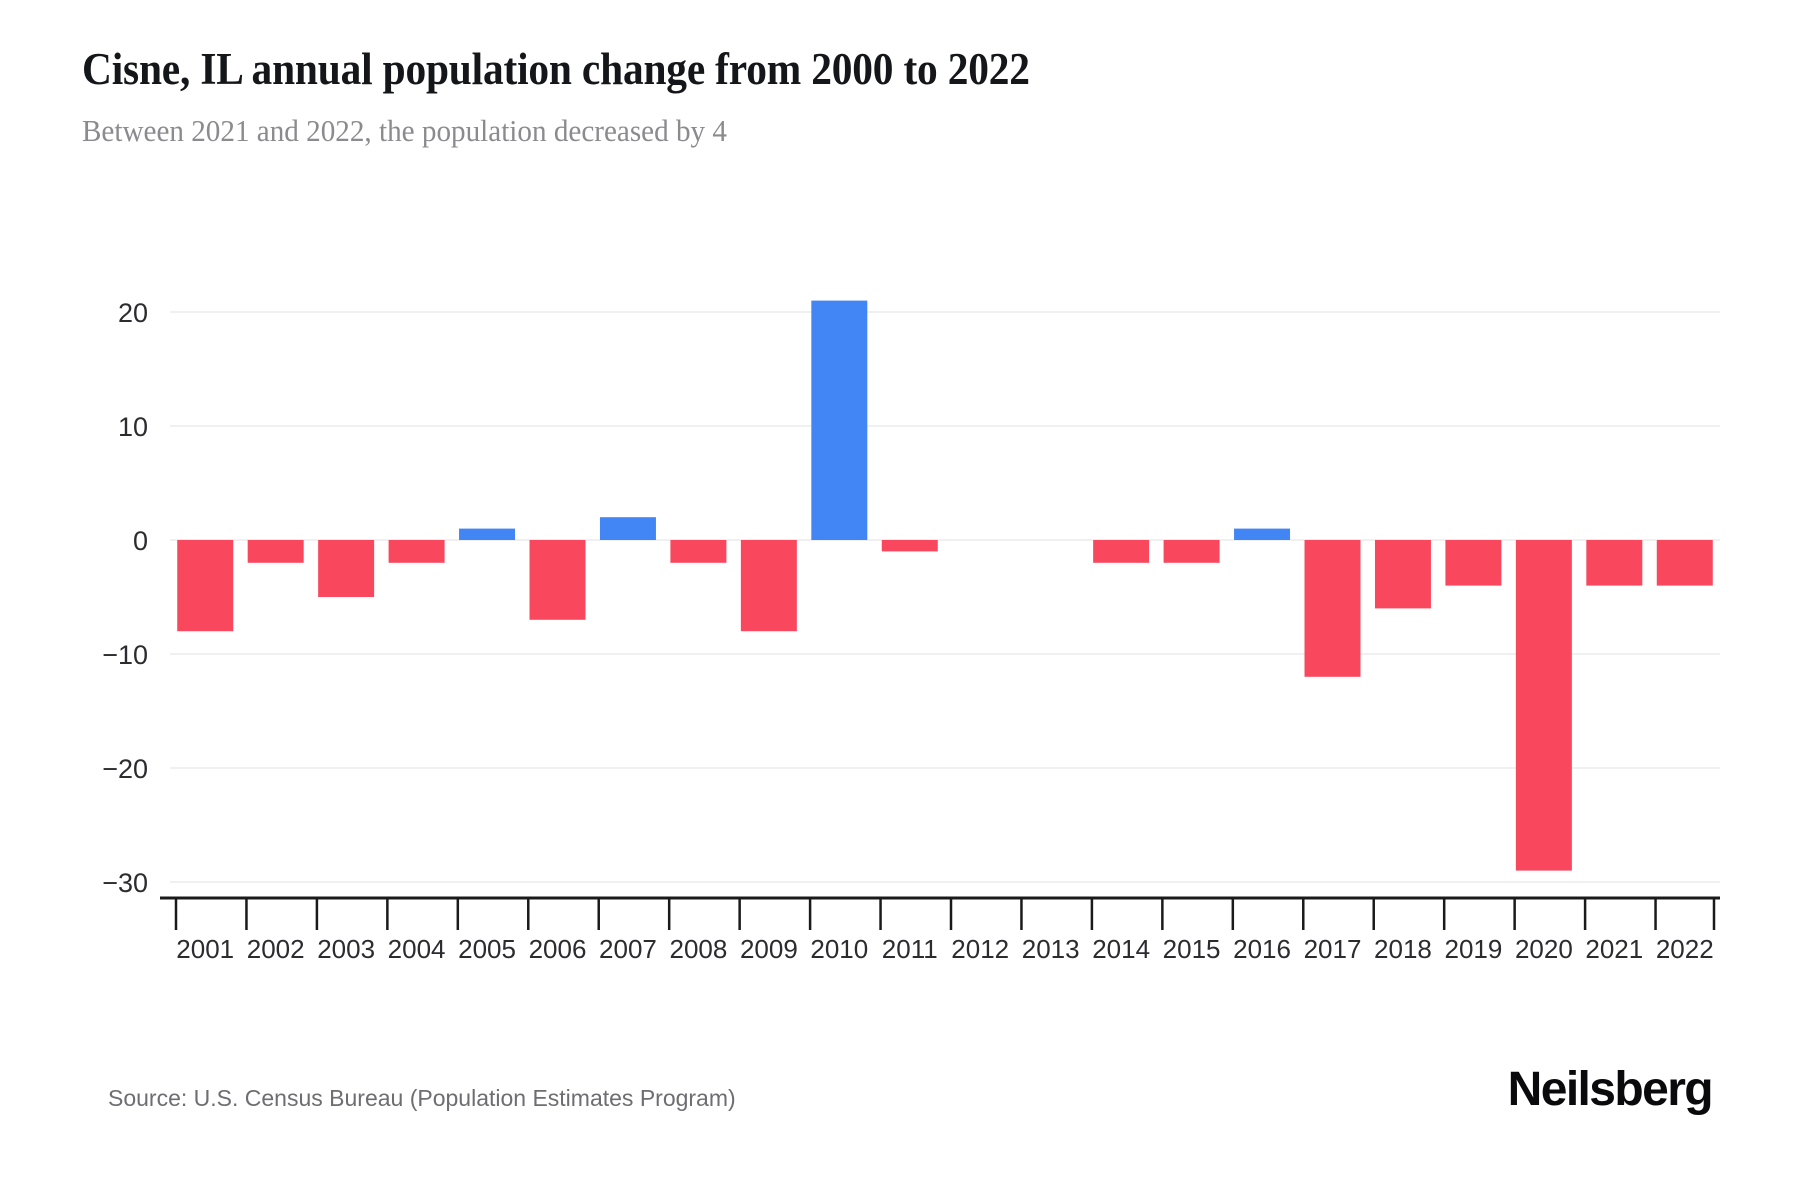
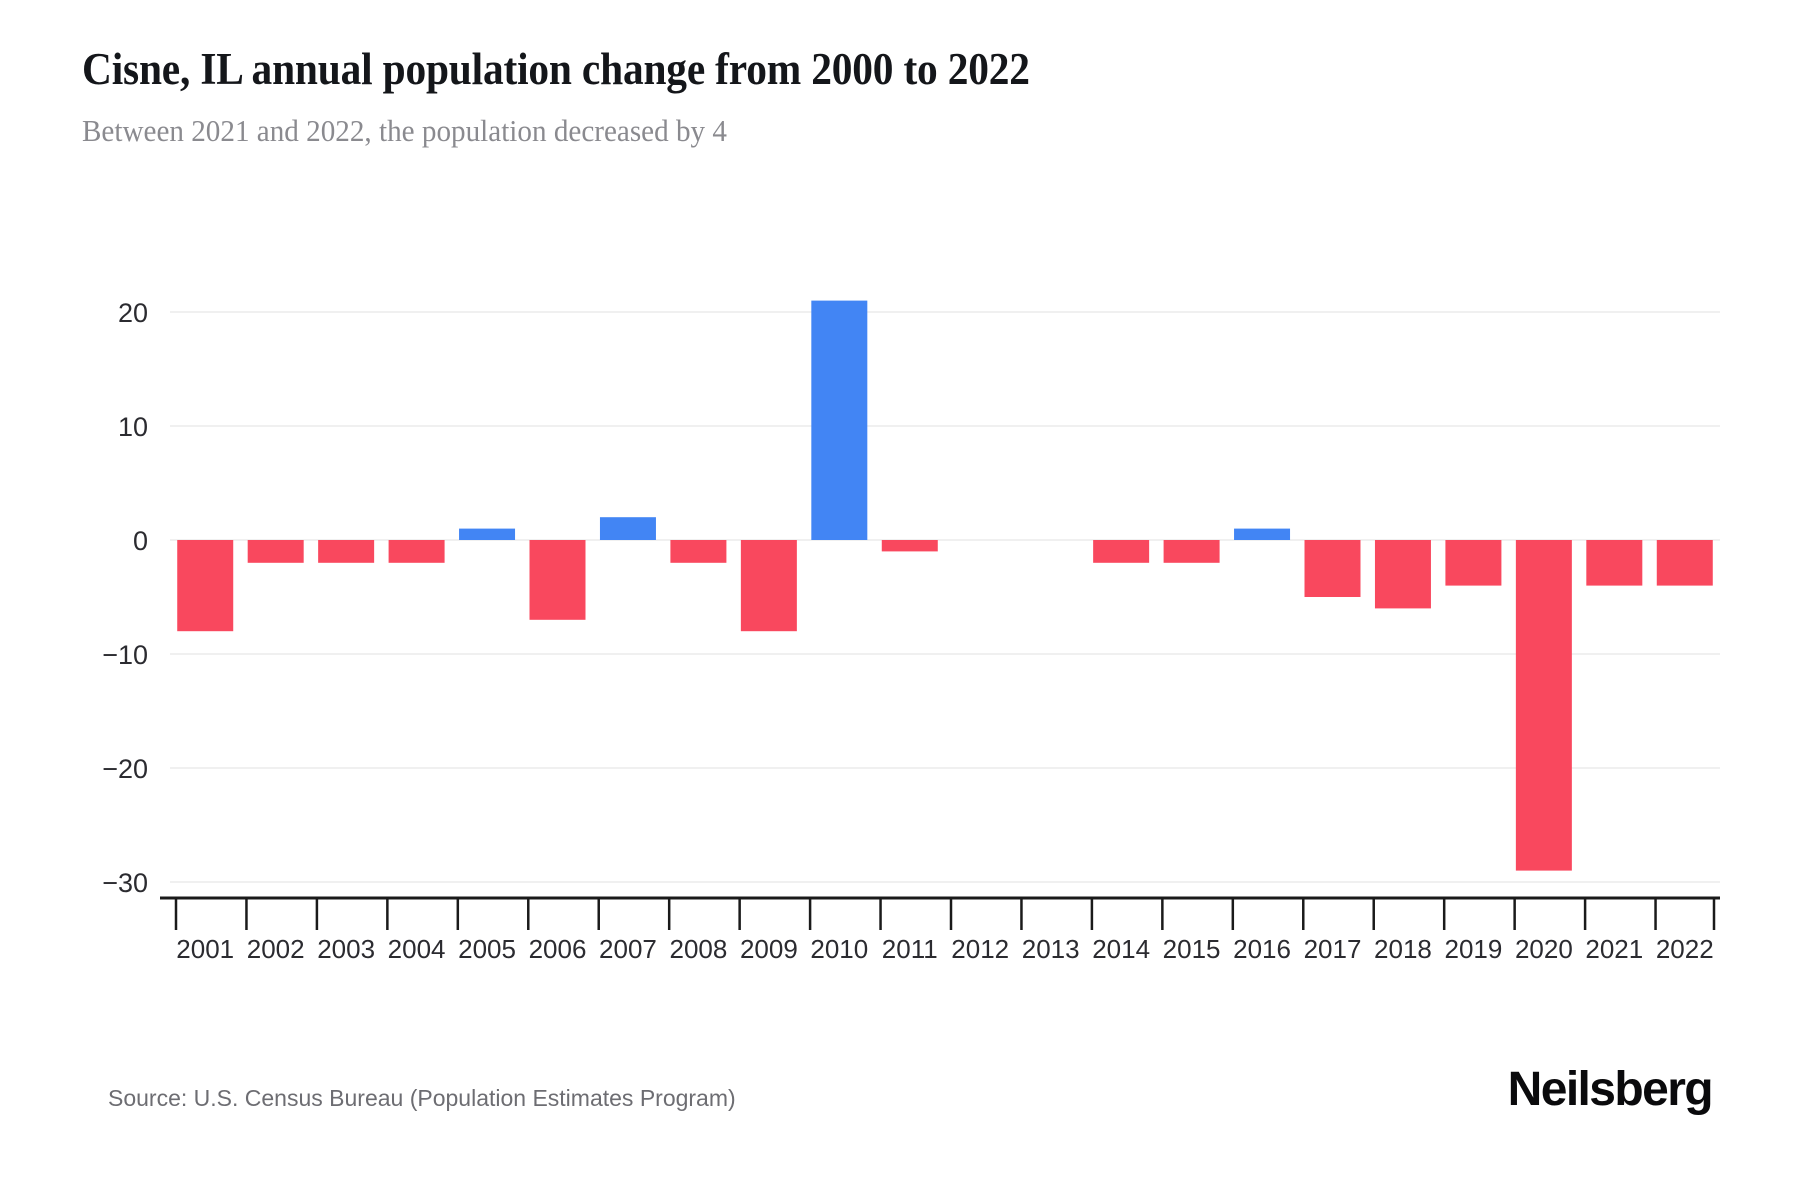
2003: -5 -> -2
2017: -12 -> -5
